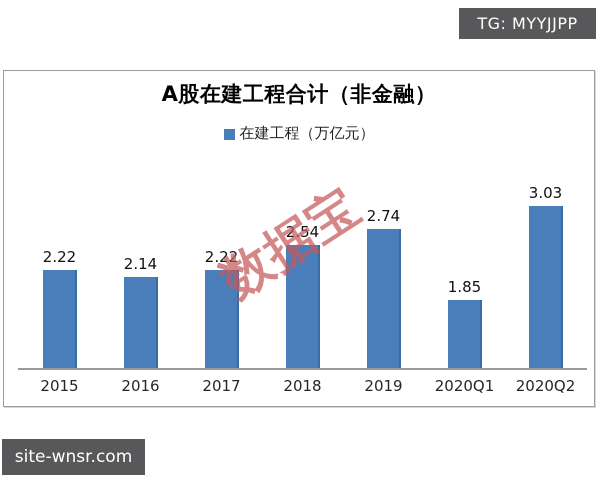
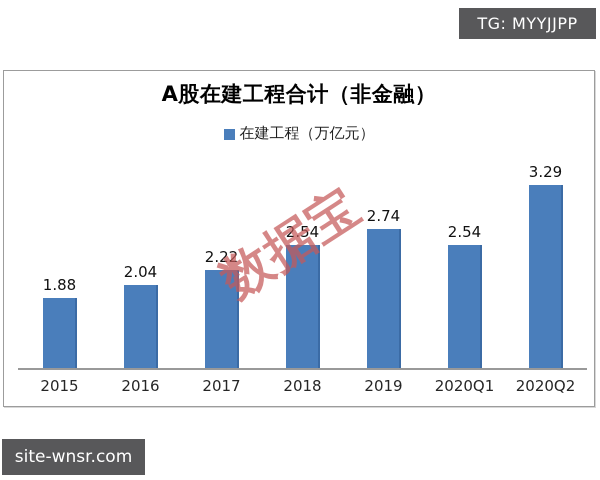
2015: 2.22 -> 1.88
2016: 2.14 -> 2.04
2020Q1: 1.85 -> 2.54
2020Q2: 3.03 -> 3.29
